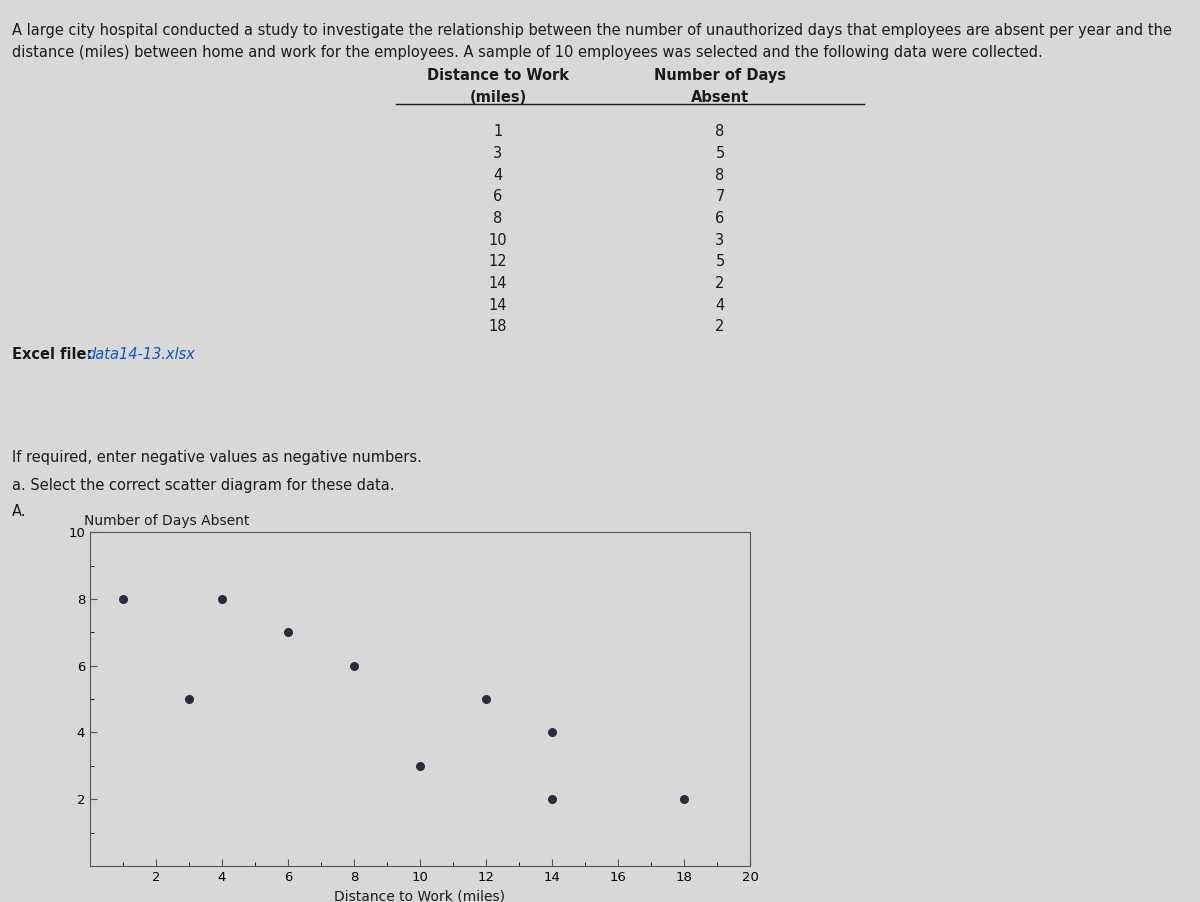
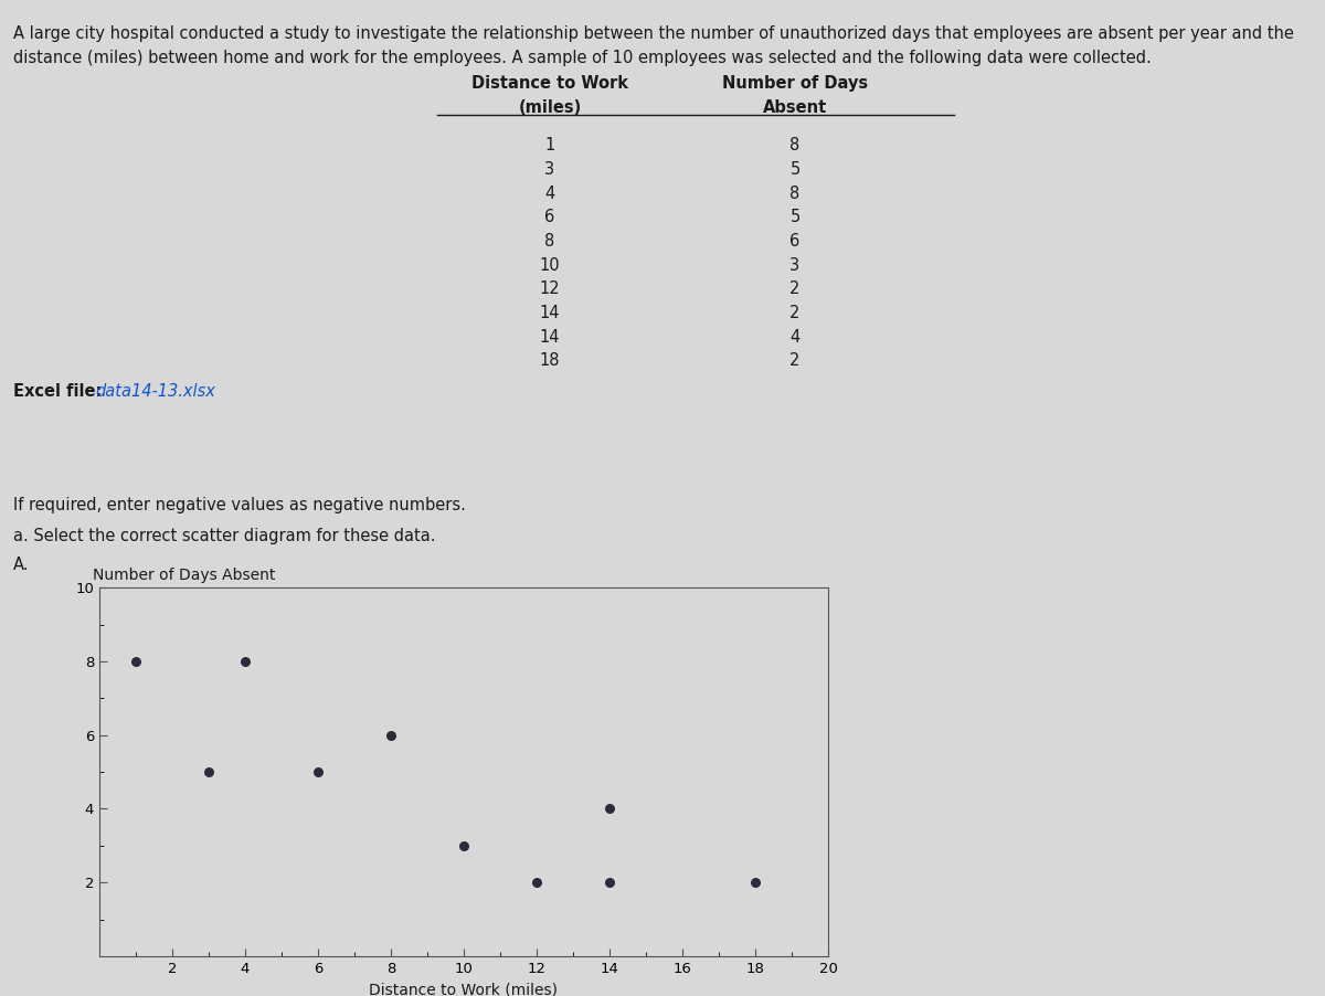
6: 7 -> 5
12: 5 -> 2
